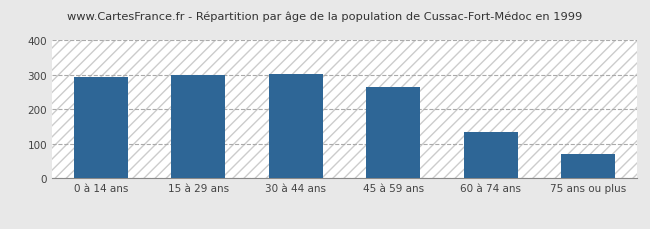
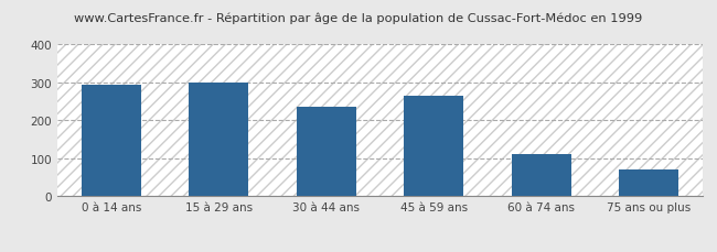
30 à 44 ans: 303 -> 235
60 à 74 ans: 135 -> 110
